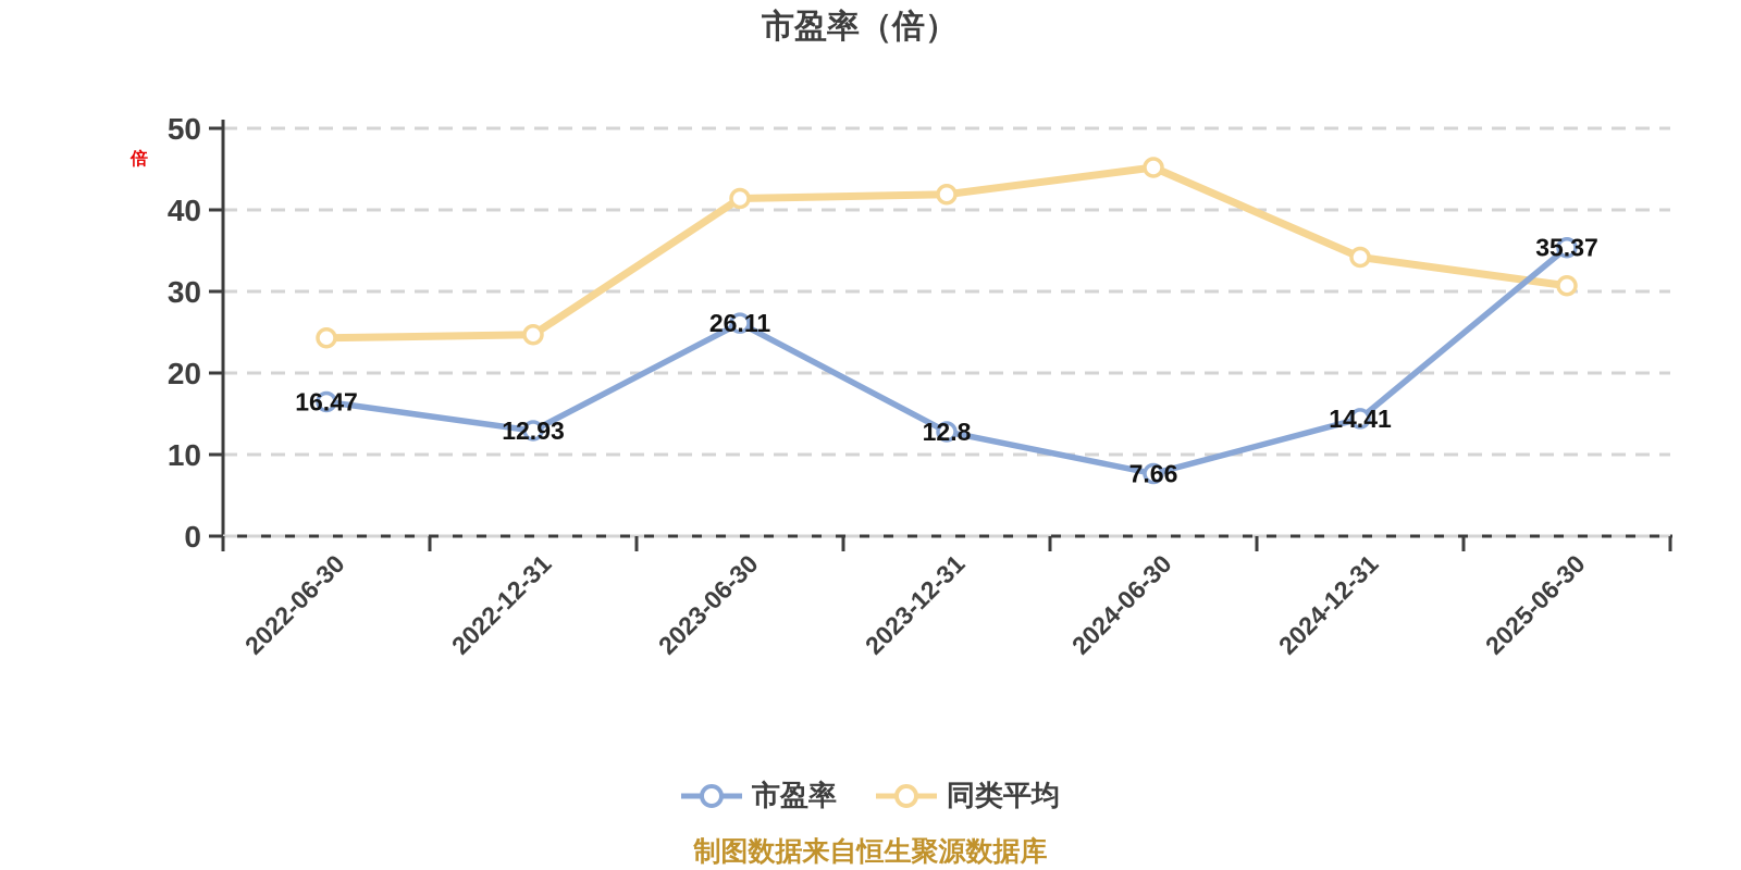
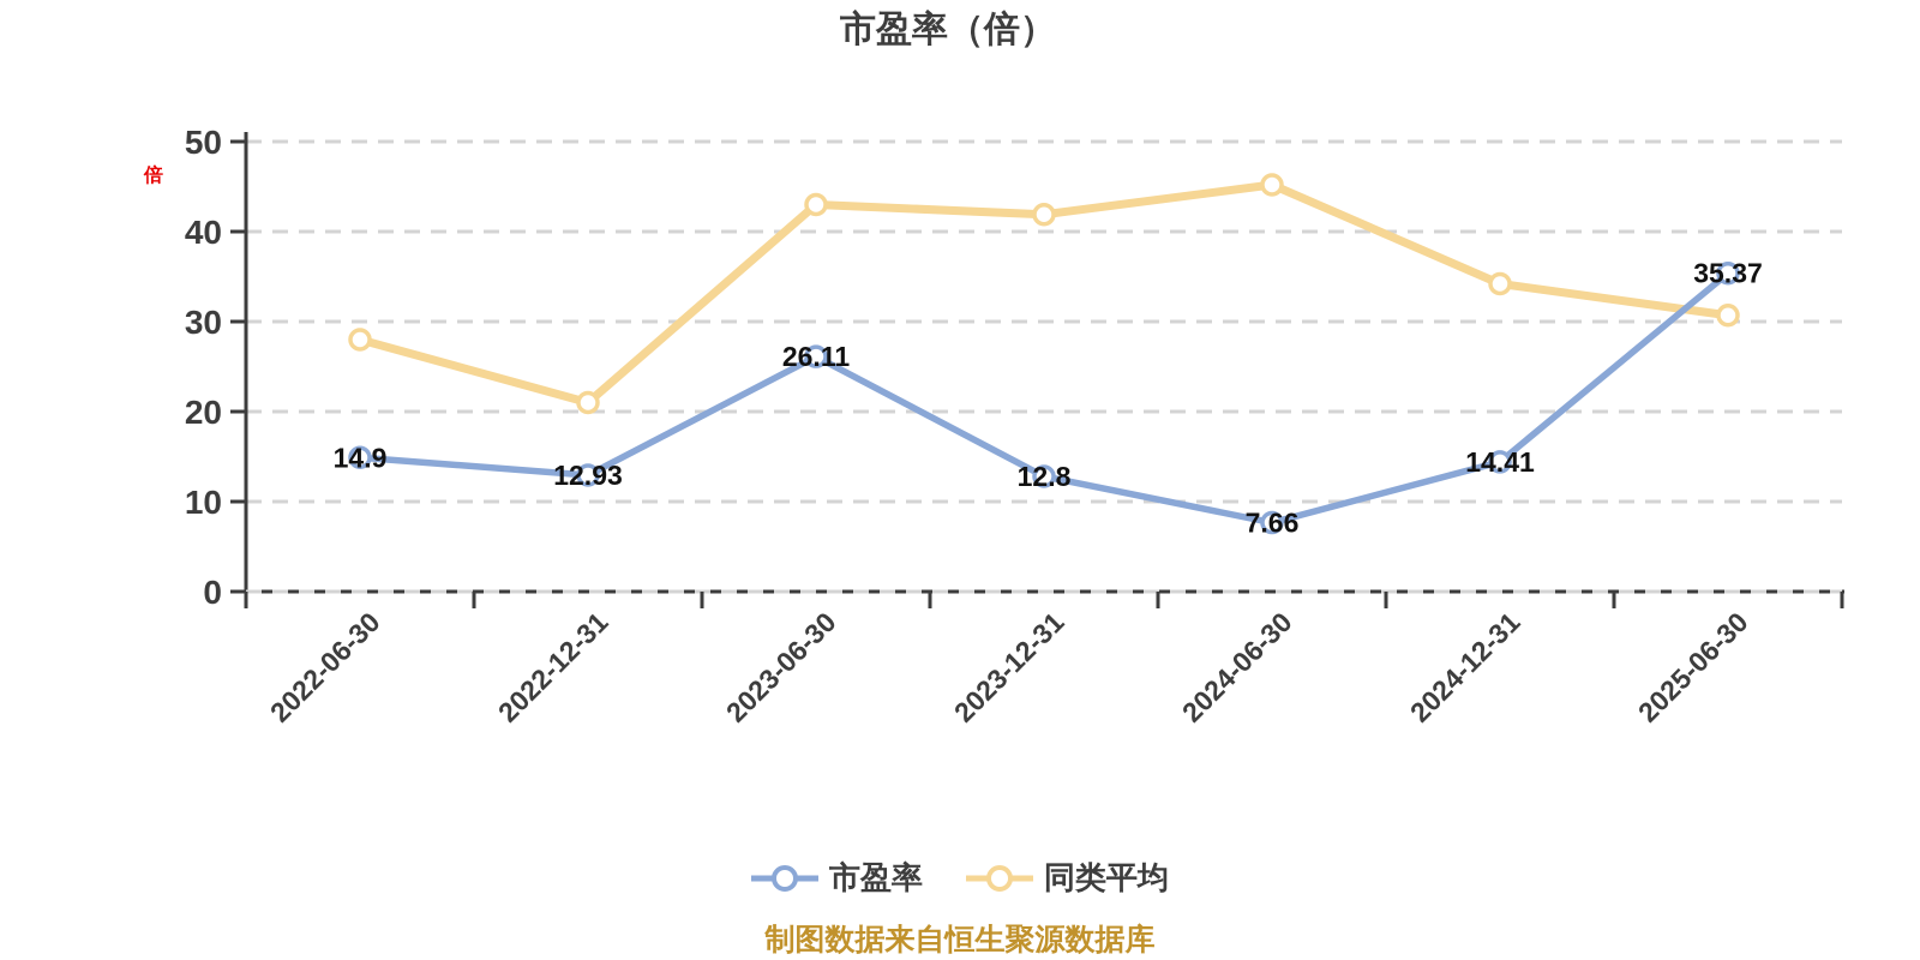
市盈率/2022-06-30: 16.47 -> 14.9
同类平均/2022-06-30: 24 -> 28
同类平均/2022-12-31: 25 -> 21
同类平均/2023-06-30: 41 -> 43
